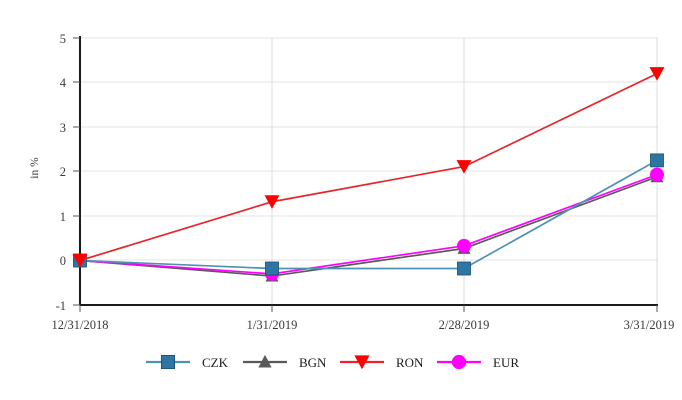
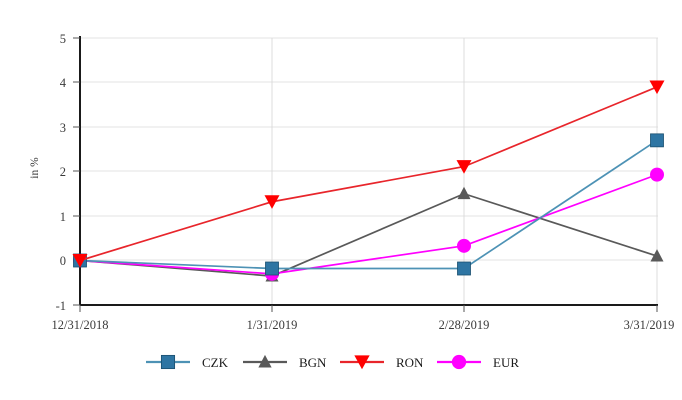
BGN/2/28/2019: 0.3 -> 1.5
CZK/3/31/2019: 2.2 -> 2.7
BGN/3/31/2019: 1.9 -> 0.1
RON/3/31/2019: 4.2 -> 3.9
